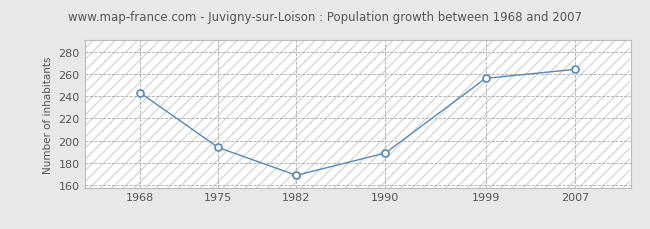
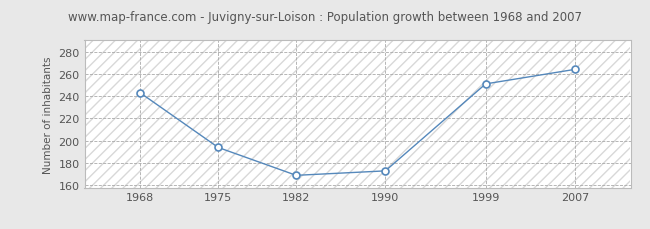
1990: 189 -> 173
1999: 256 -> 251
